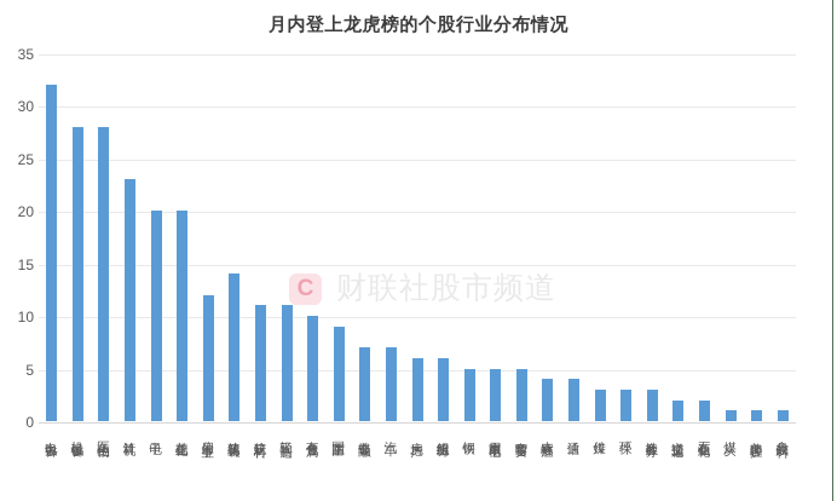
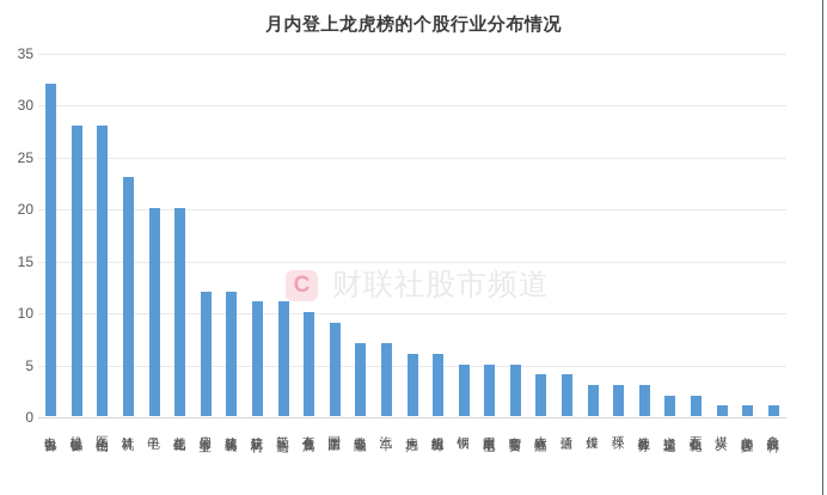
建筑装饰: 14 -> 12
